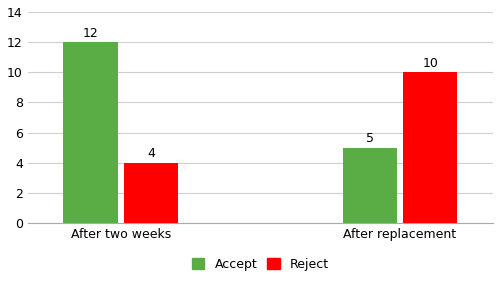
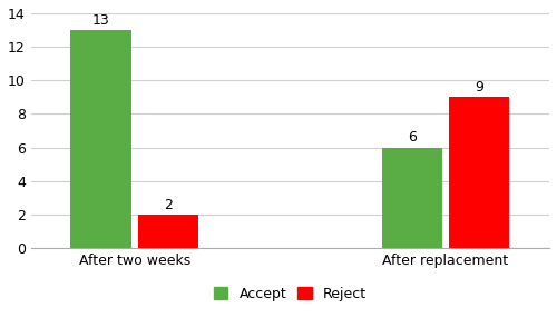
Accept/After two weeks: 12 -> 13
Reject/After two weeks: 4 -> 2
Accept/After replacement: 5 -> 6
Reject/After replacement: 10 -> 9
